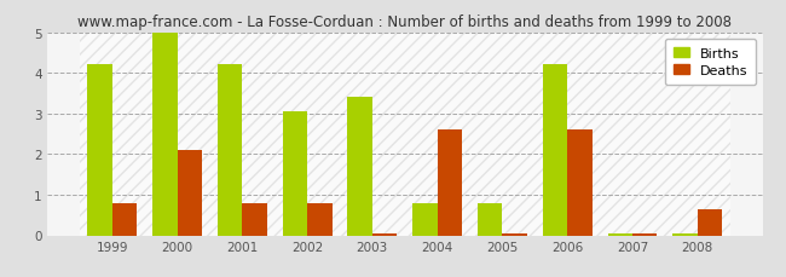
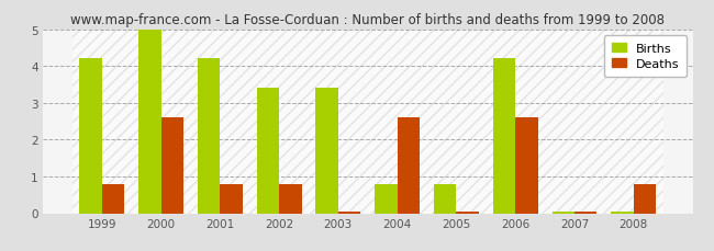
Deaths/2000: 2.10 -> 2.60
Births/2002: 3.05 -> 3.40
Deaths/2008: 0.65 -> 0.80
